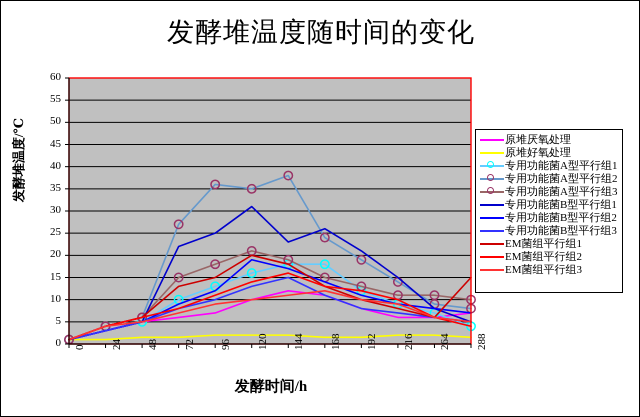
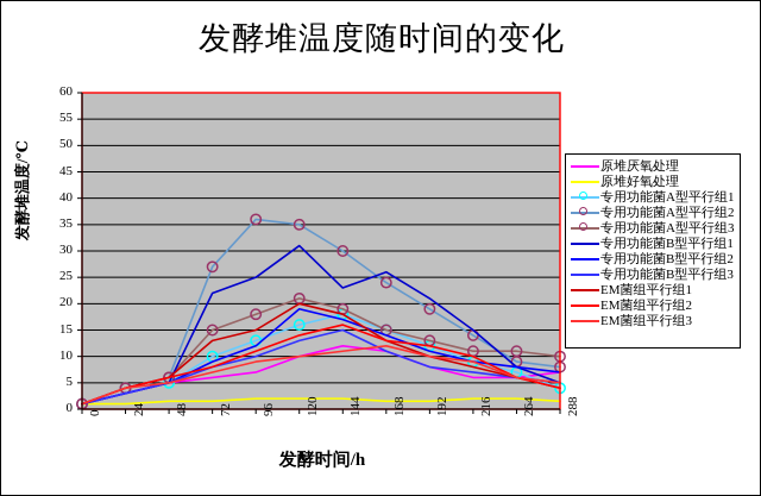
专用功能菌A型平行组2/144: 38 -> 30
专用功能菌A型平行组1/168: 18 -> 15
EM菌组平行组1/288: 15 -> 4
